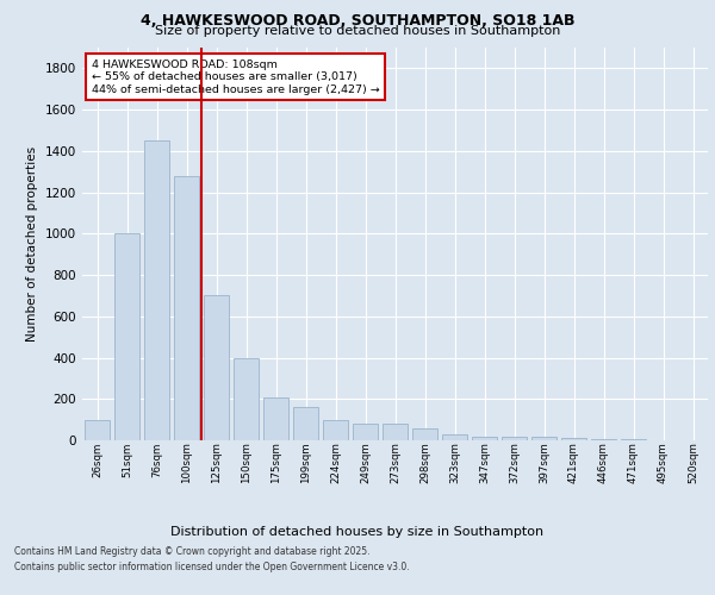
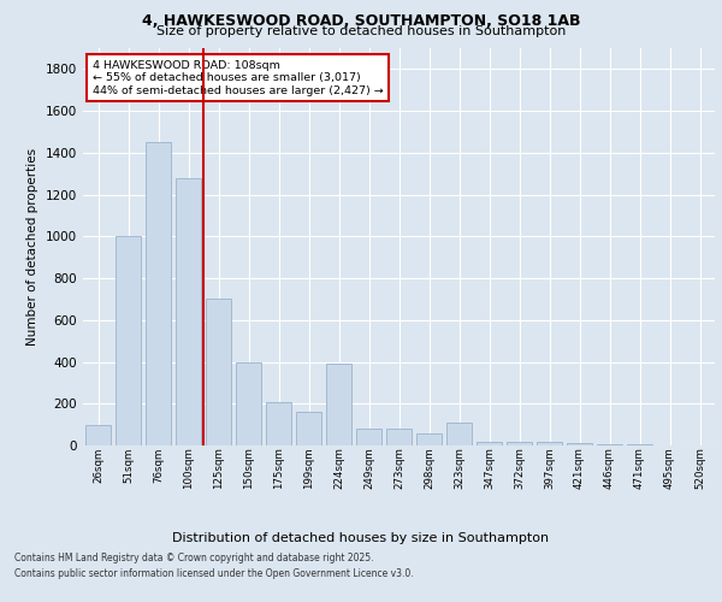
224sqm: 100 -> 390
323sqm: 30 -> 110
